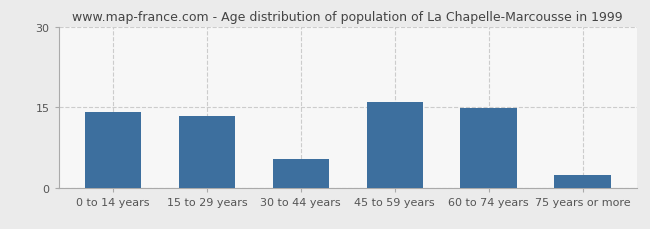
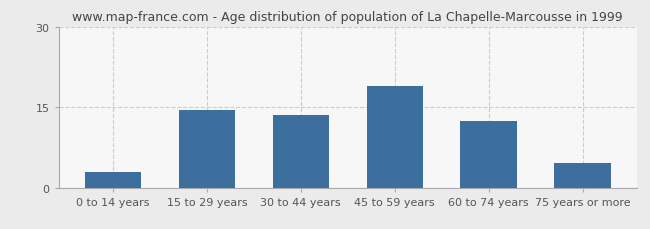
0 to 14 years: 14.0 -> 3.0
15 to 29 years: 13.4 -> 14.5
30 to 44 years: 5.4 -> 13.5
45 to 59 years: 16.0 -> 19.0
60 to 74 years: 14.8 -> 12.5
75 years or more: 2.4 -> 4.5
